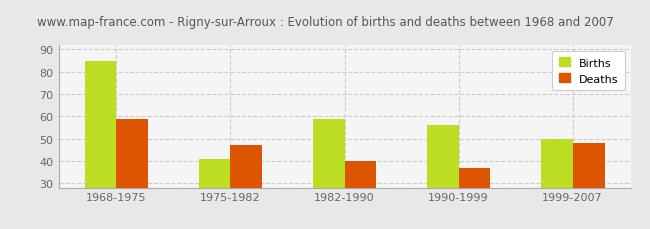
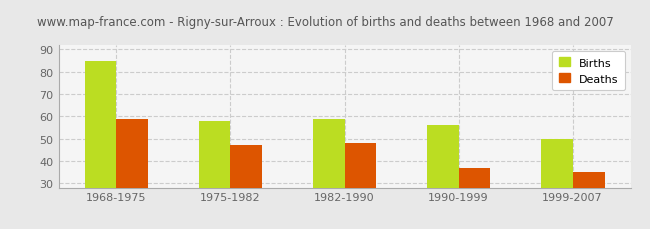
Births/1975-1982: 41 -> 58
Deaths/1982-1990: 40 -> 48
Deaths/1999-2007: 48 -> 35
